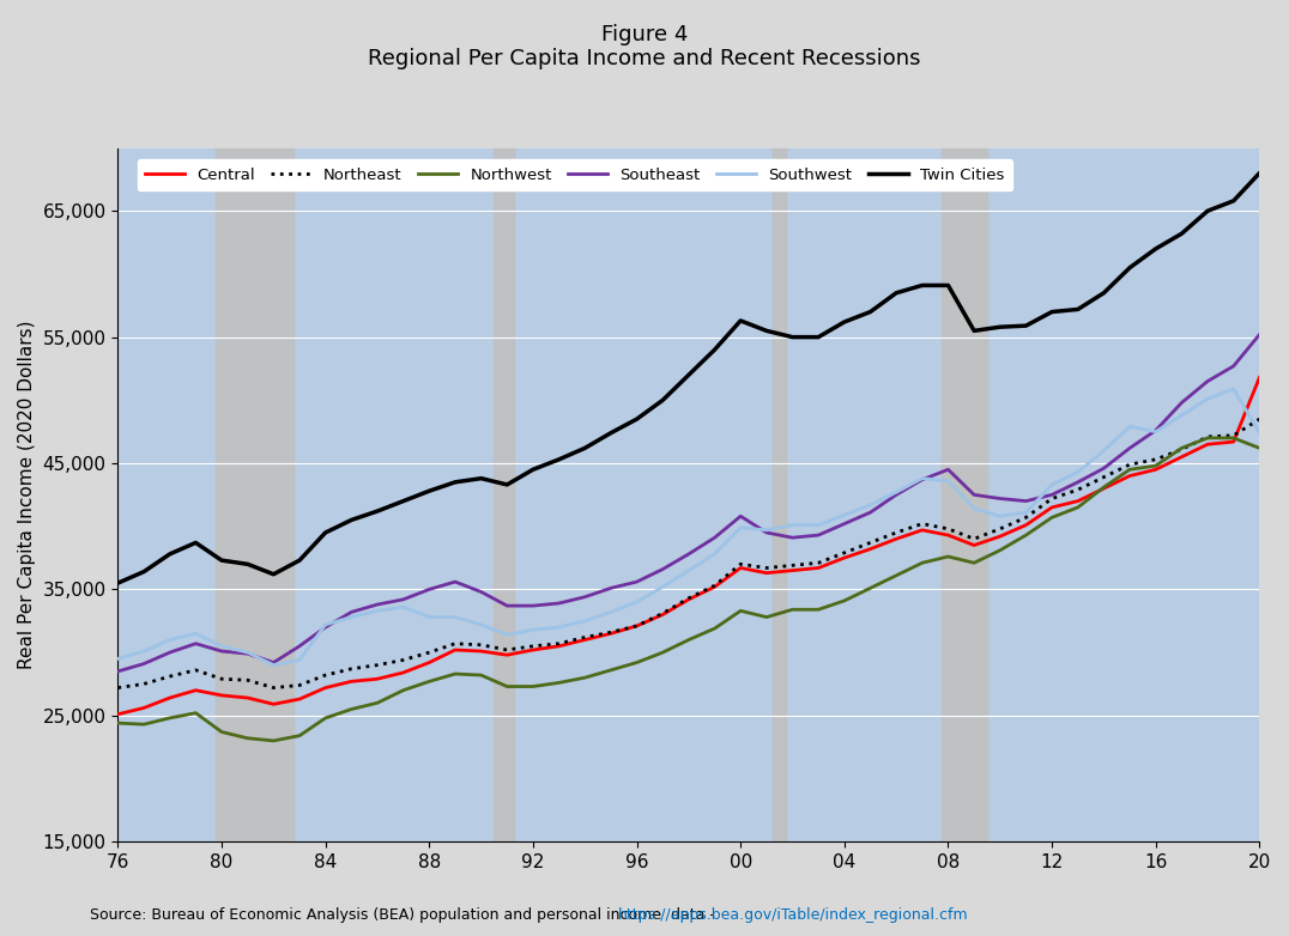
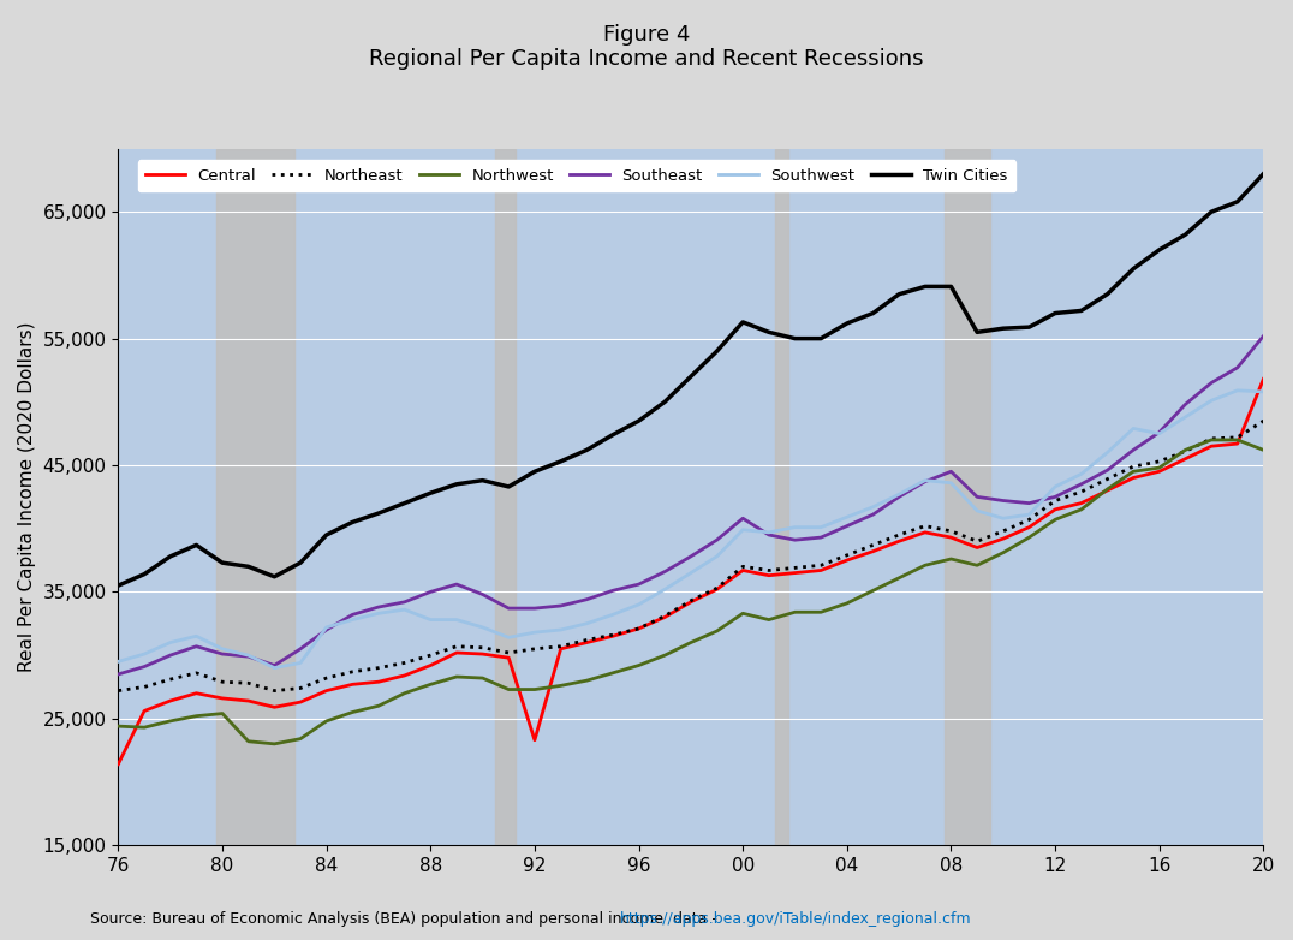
Central/76: 25,100 -> 21,400
Northwest/80: 23,700 -> 25,400
Central/92: 30,200 -> 23,300
Southwest/20: 47,400 -> 50,800
